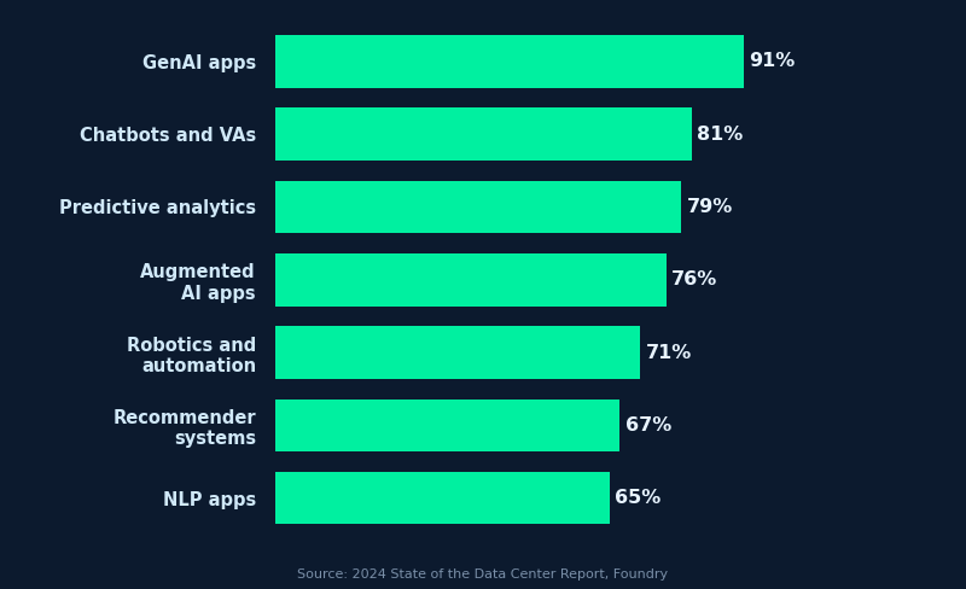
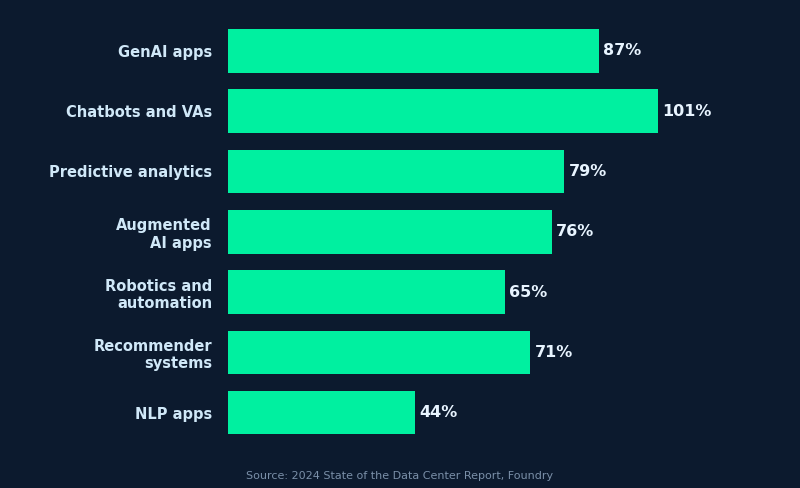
GenAI apps: 91% -> 87%
Chatbots and VAs: 81% -> 101%
Robotics and automation: 71% -> 65%
Recommender systems: 67% -> 71%
NLP apps: 65% -> 44%
